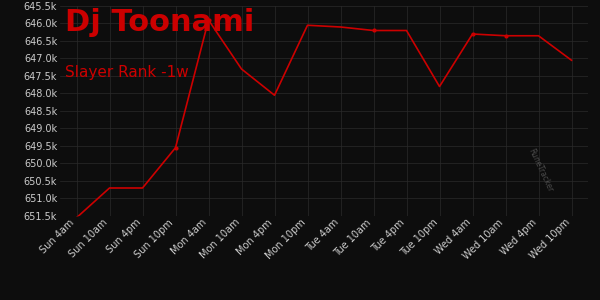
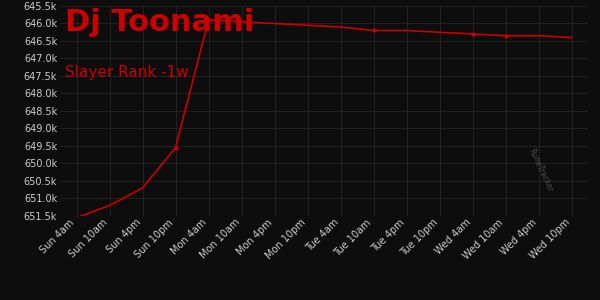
Sun 10am: 650.70k -> 651.20k
Mon 10am: 647.30k -> 645.95k
Mon 4pm: 648.05k -> 646.00k
Tue 10pm: 647.80k -> 646.25k
Wed 10pm: 647.05k -> 646.40k
